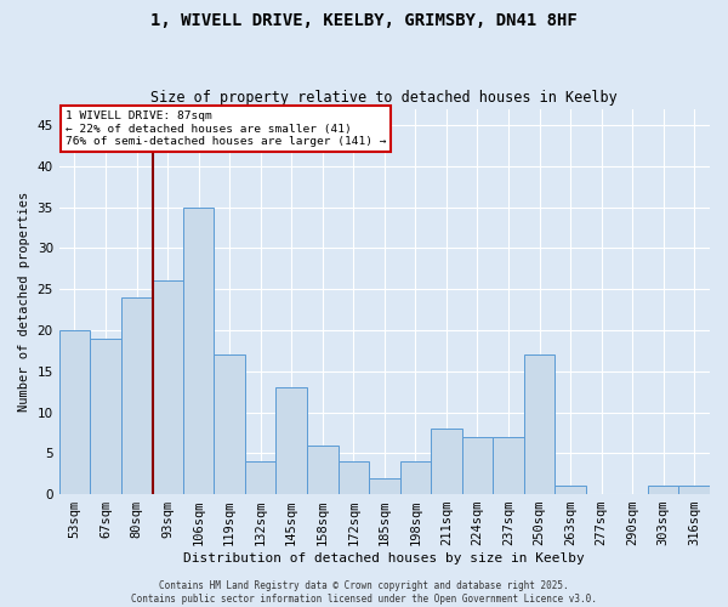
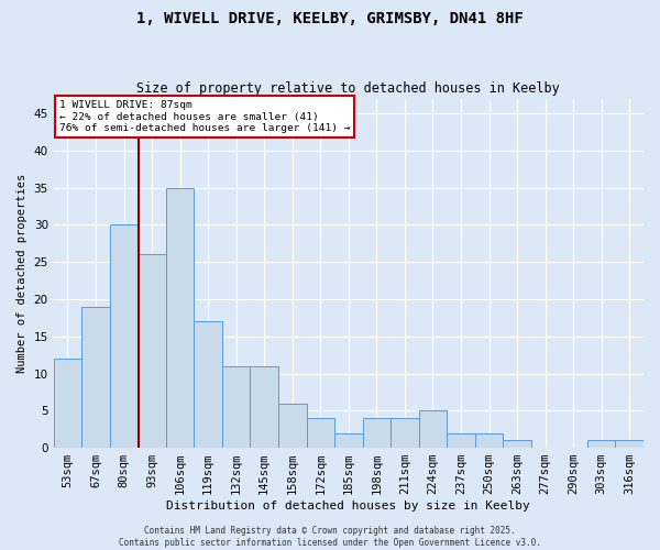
53sqm: 20 -> 12
80sqm: 24 -> 30
132sqm: 4 -> 11
145sqm: 13 -> 11
211sqm: 8 -> 4
224sqm: 7 -> 5
237sqm: 7 -> 2
250sqm: 17 -> 2
